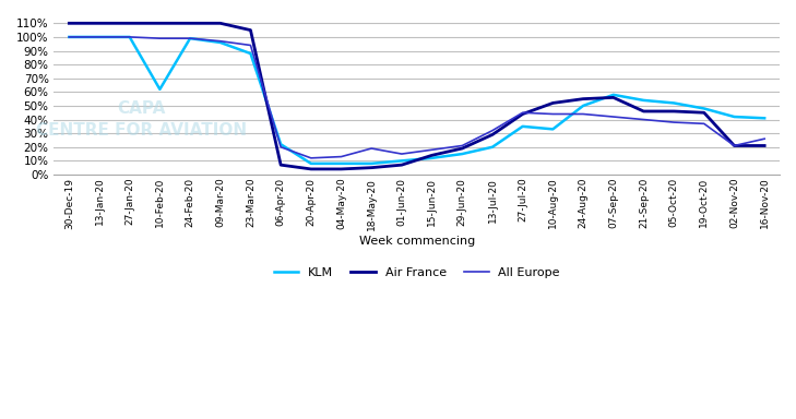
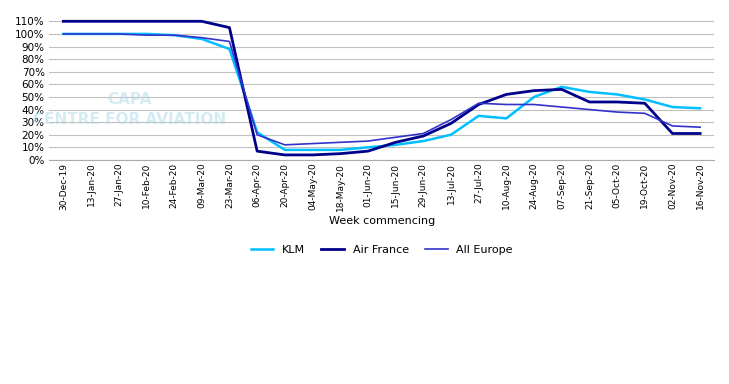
KLM/10-Feb-20: 62% -> 100%
All Europe/18-May-20: 19% -> 14%
All Europe/02-Nov-20: 21% -> 27%
